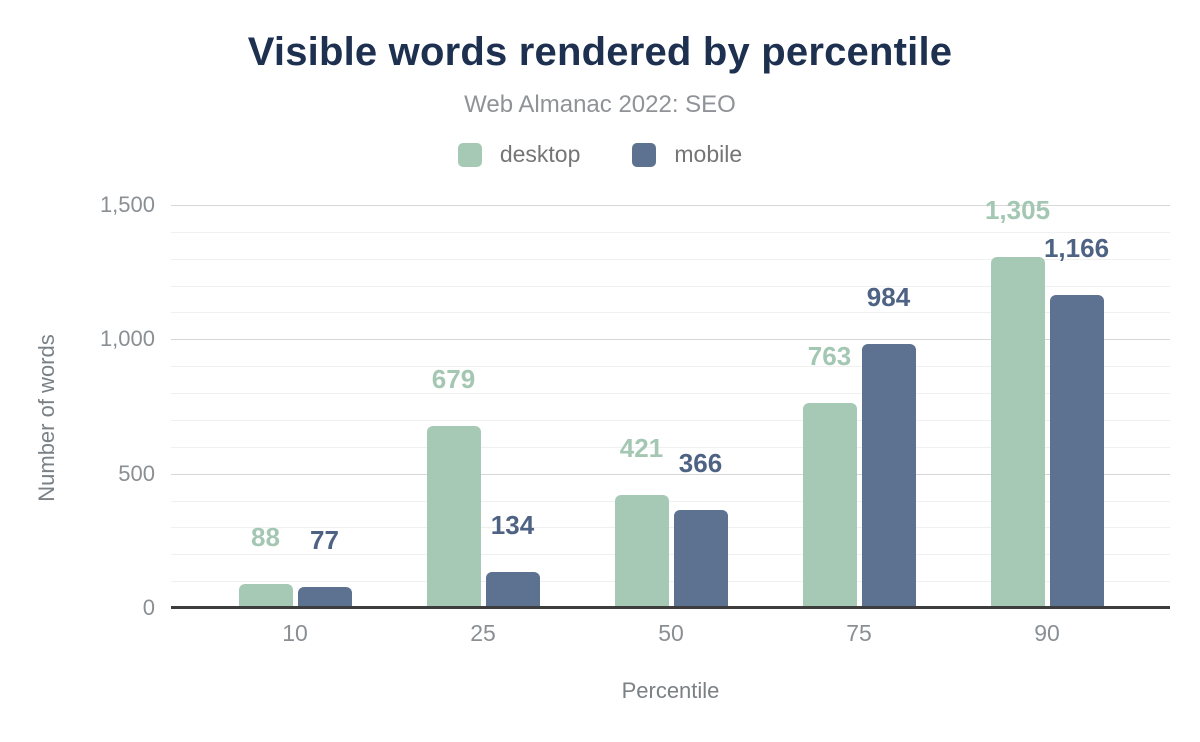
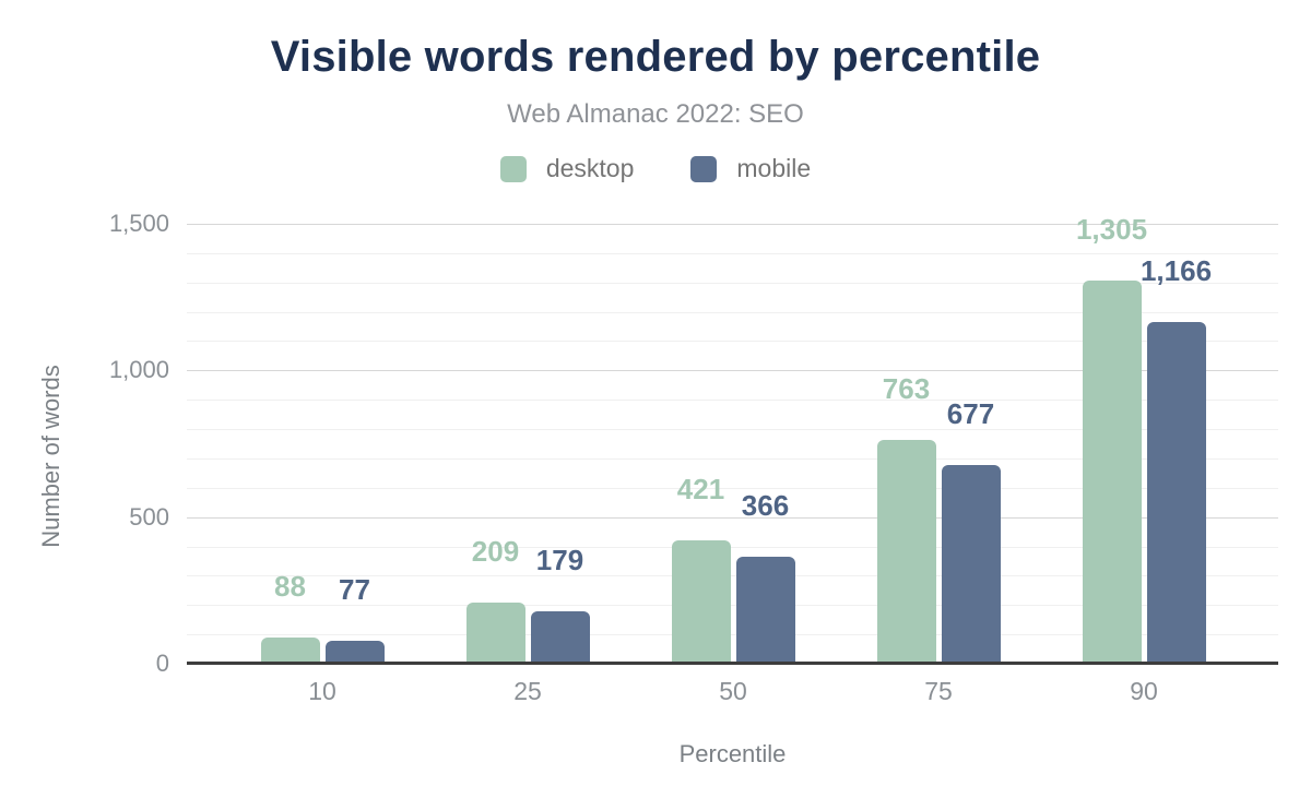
desktop/25: 679 -> 209
mobile/25: 134 -> 179
mobile/75: 984 -> 677
